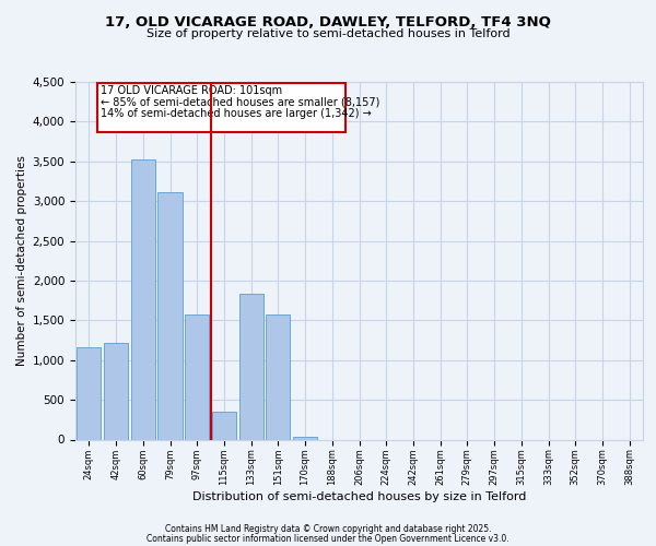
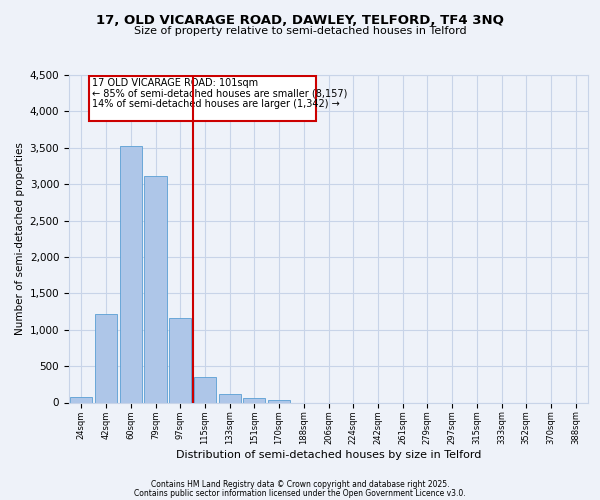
24sqm: 1,160 -> 80
97sqm: 1,580 -> 1,160
133sqm: 1,840 -> 110
151sqm: 1,580 -> 60
